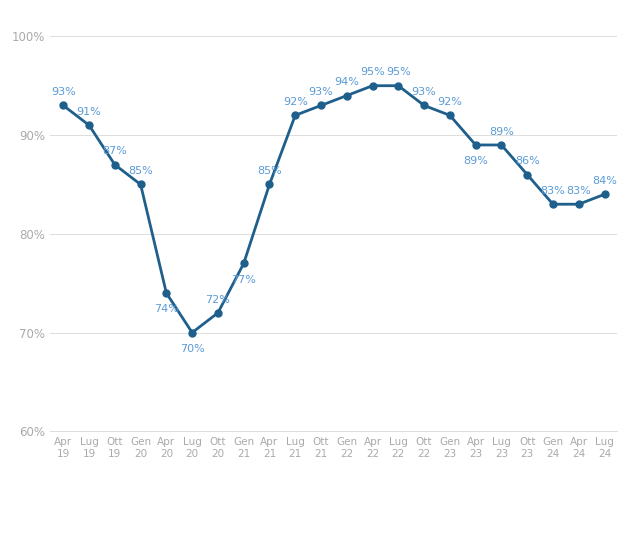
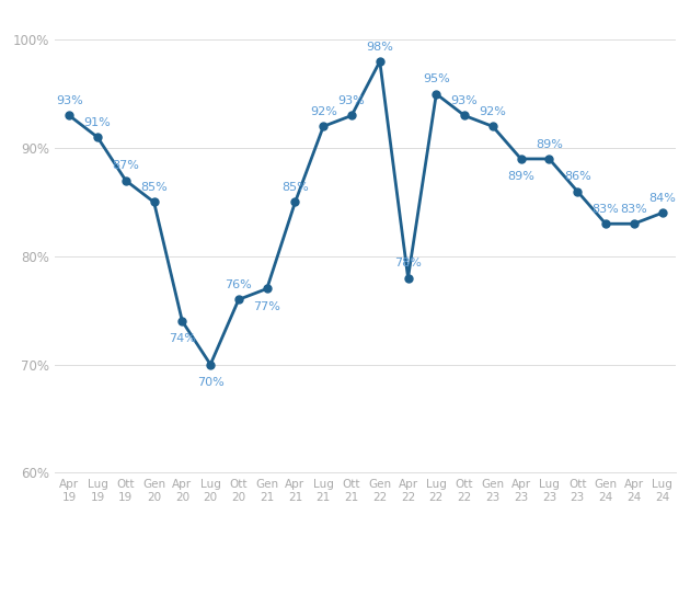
Ott 20: 72% -> 76%
Gen 22: 94% -> 98%
Apr 22: 95% -> 78%
